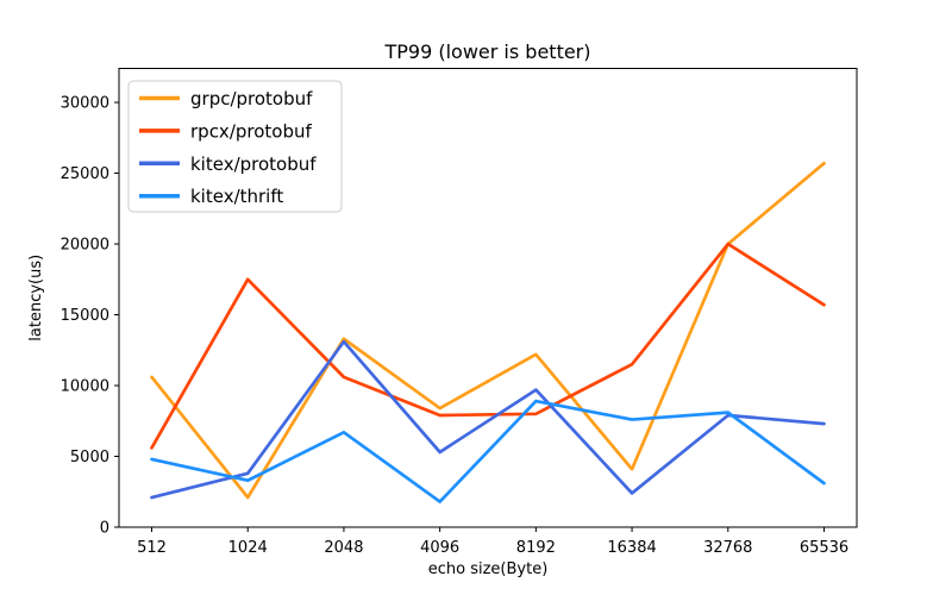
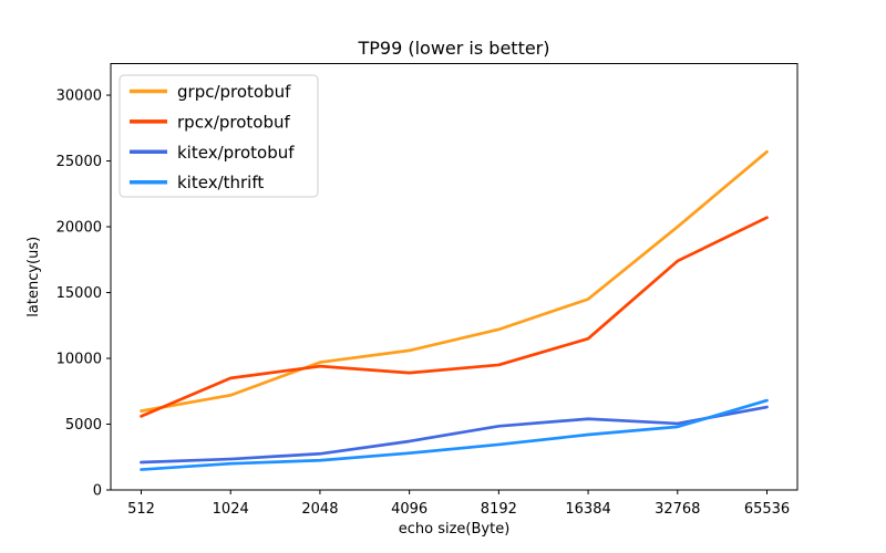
grpc/protobuf/512: 10600 -> 6000
kitex/thrift/512: 4800 -> 1600
grpc/protobuf/1024: 2100 -> 7200
rpcx/protobuf/1024: 17500 -> 8500
kitex/protobuf/1024: 3800 -> 2400
kitex/thrift/1024: 3300 -> 2000
grpc/protobuf/2048: 13300 -> 9700
rpcx/protobuf/2048: 10600 -> 9400
kitex/protobuf/2048: 13100 -> 2800
kitex/thrift/2048: 6700 -> 2200
grpc/protobuf/4096: 8400 -> 10600
rpcx/protobuf/4096: 7900 -> 8900
kitex/protobuf/4096: 5300 -> 3700
kitex/thrift/4096: 1800 -> 2800
rpcx/protobuf/8192: 8000 -> 9500
kitex/protobuf/8192: 9700 -> 4800
kitex/thrift/8192: 8900 -> 3400
grpc/protobuf/16384: 4100 -> 14500
kitex/protobuf/16384: 2400 -> 5400
kitex/thrift/16384: 7600 -> 4200
rpcx/protobuf/32768: 20000 -> 17400
kitex/protobuf/32768: 7900 -> 5000
kitex/thrift/32768: 8100 -> 4800
rpcx/protobuf/65536: 15700 -> 20700
kitex/protobuf/65536: 7300 -> 6300
kitex/thrift/65536: 3100 -> 6800
